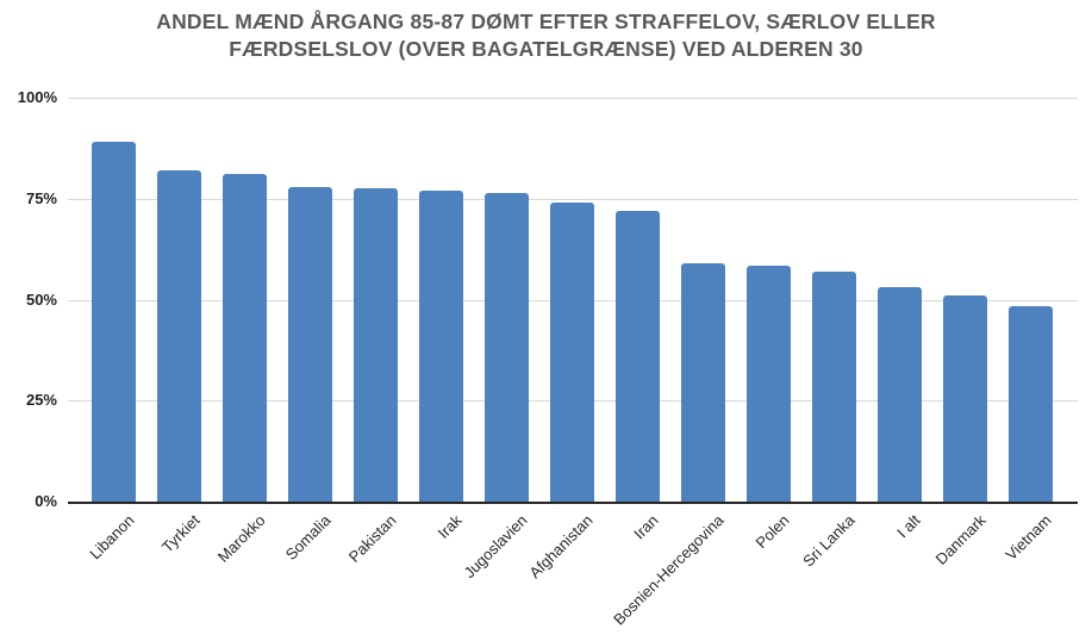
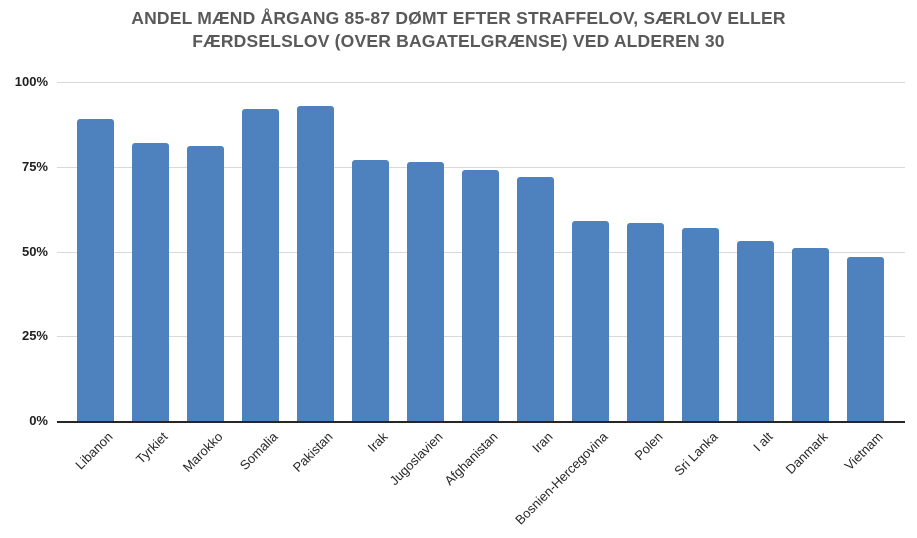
Somalia: 78% -> 92%
Pakistan: 78% -> 93%
